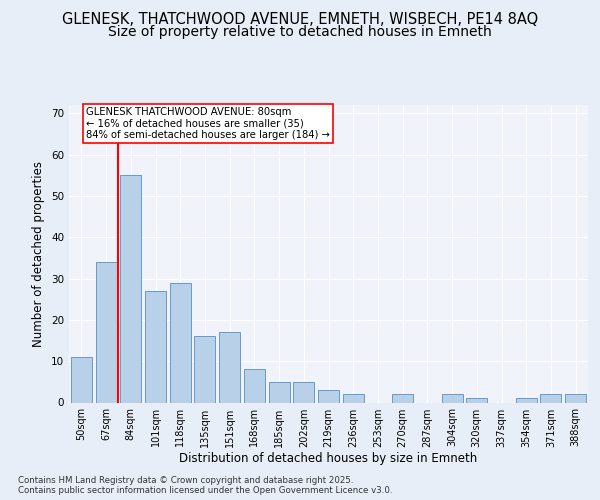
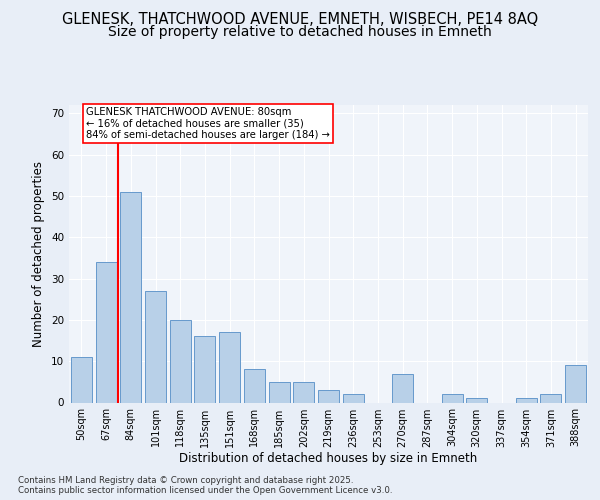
84sqm: 55 -> 51
118sqm: 29 -> 20
270sqm: 2 -> 7
388sqm: 2 -> 9
